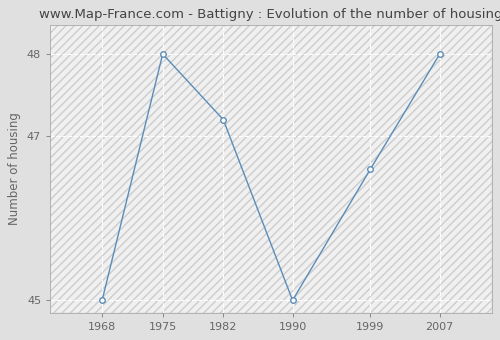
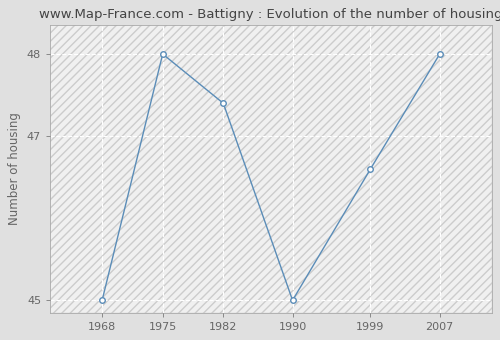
1982: 47.2 -> 47.4
